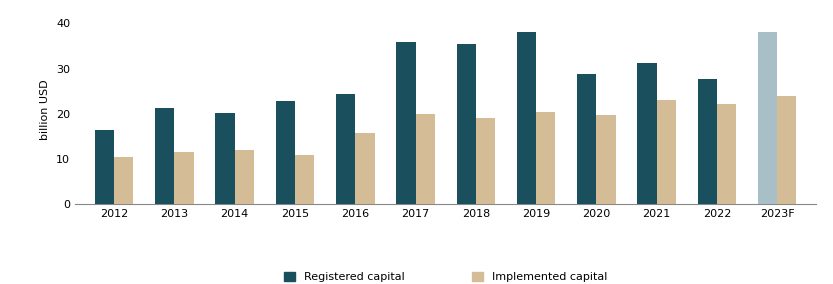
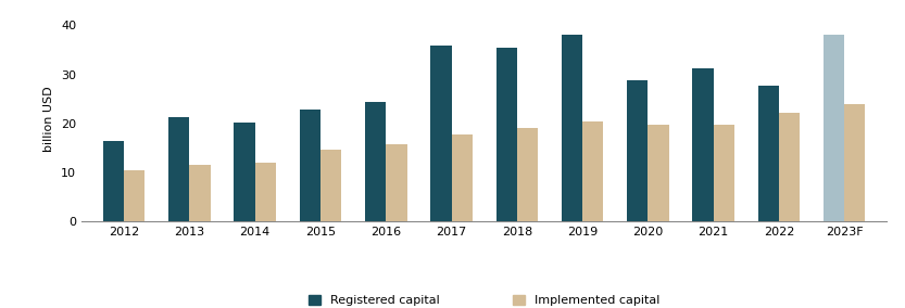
Implemented capital/2015: 11.0 -> 14.6
Implemented capital/2017: 20.0 -> 17.8
Implemented capital/2021: 23.0 -> 19.7
